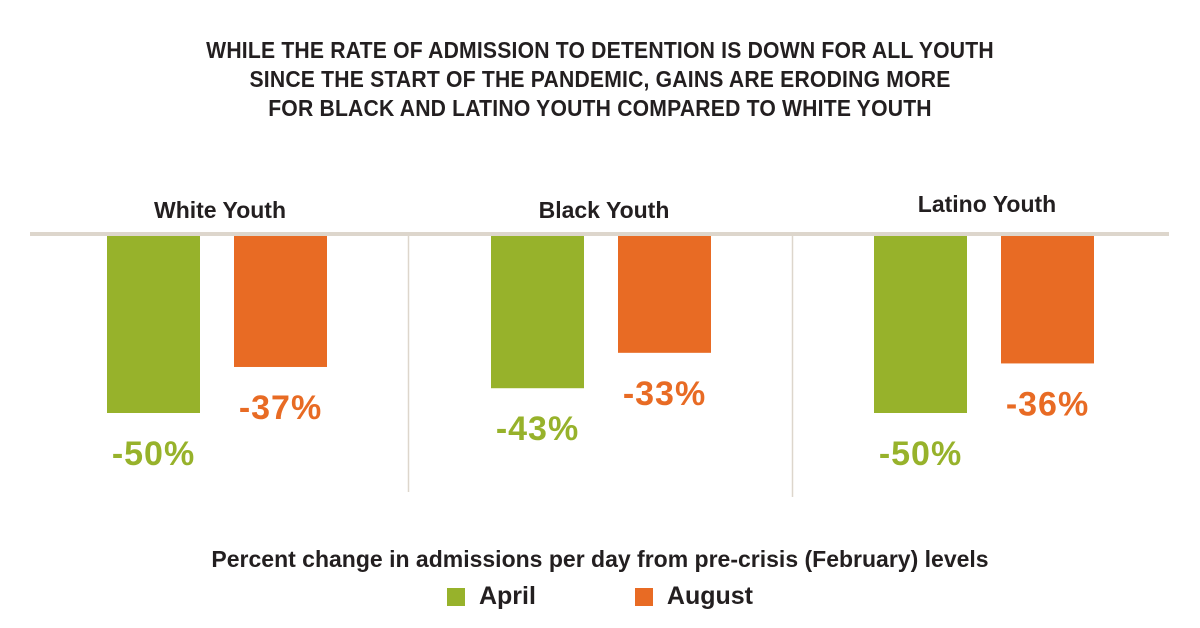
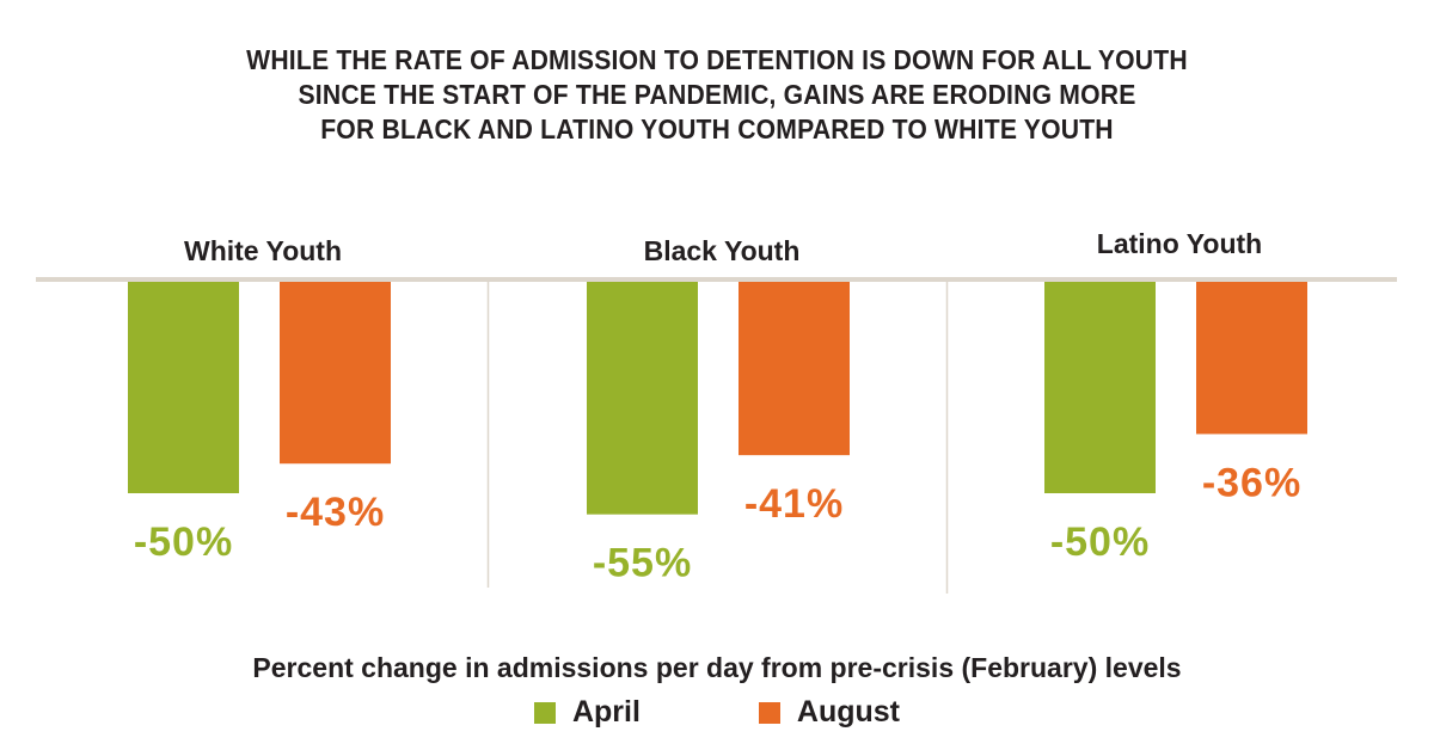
August/White Youth: -37% -> -43%
April/Black Youth: -43% -> -55%
August/Black Youth: -33% -> -41%
